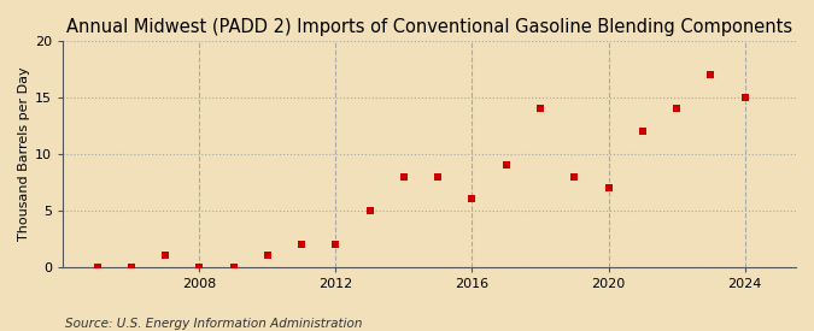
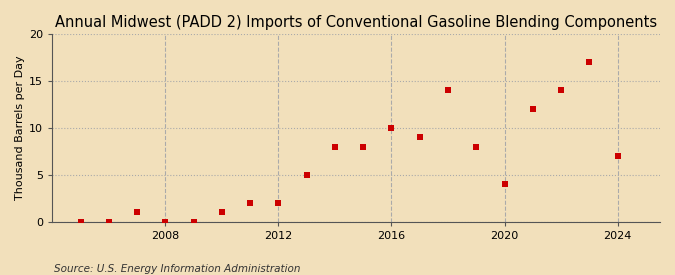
2016: 6 -> 10
2020: 7 -> 4
2024: 15 -> 7
